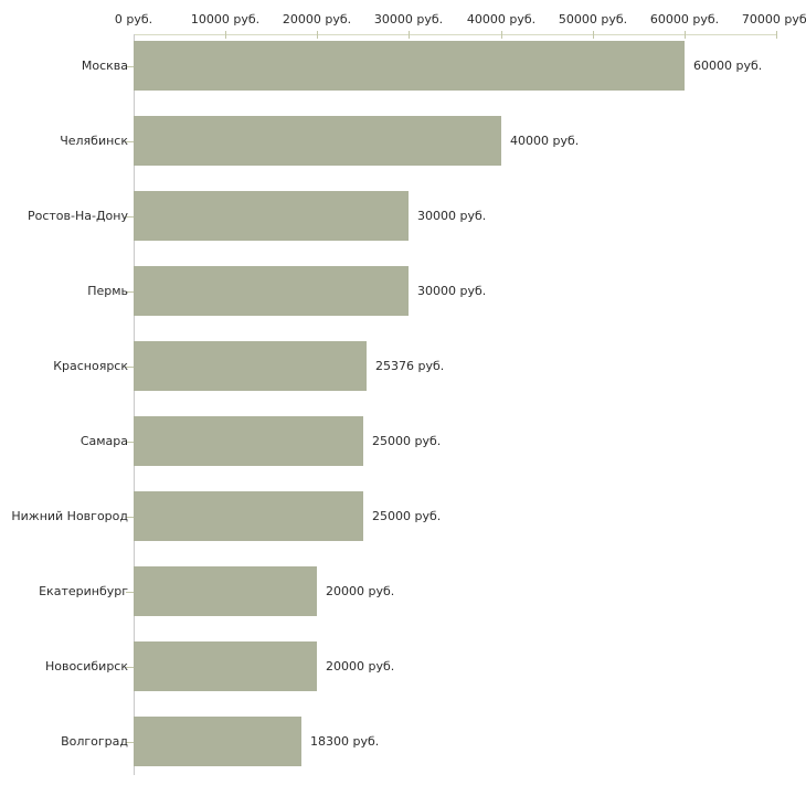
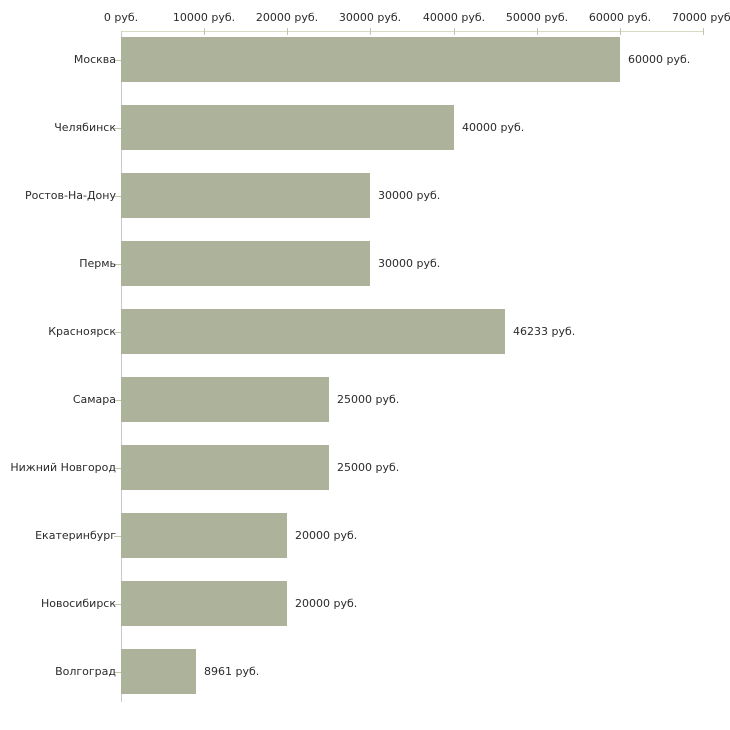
Красноярск: 25376 -> 46233
Волгоград: 18300 -> 8961
